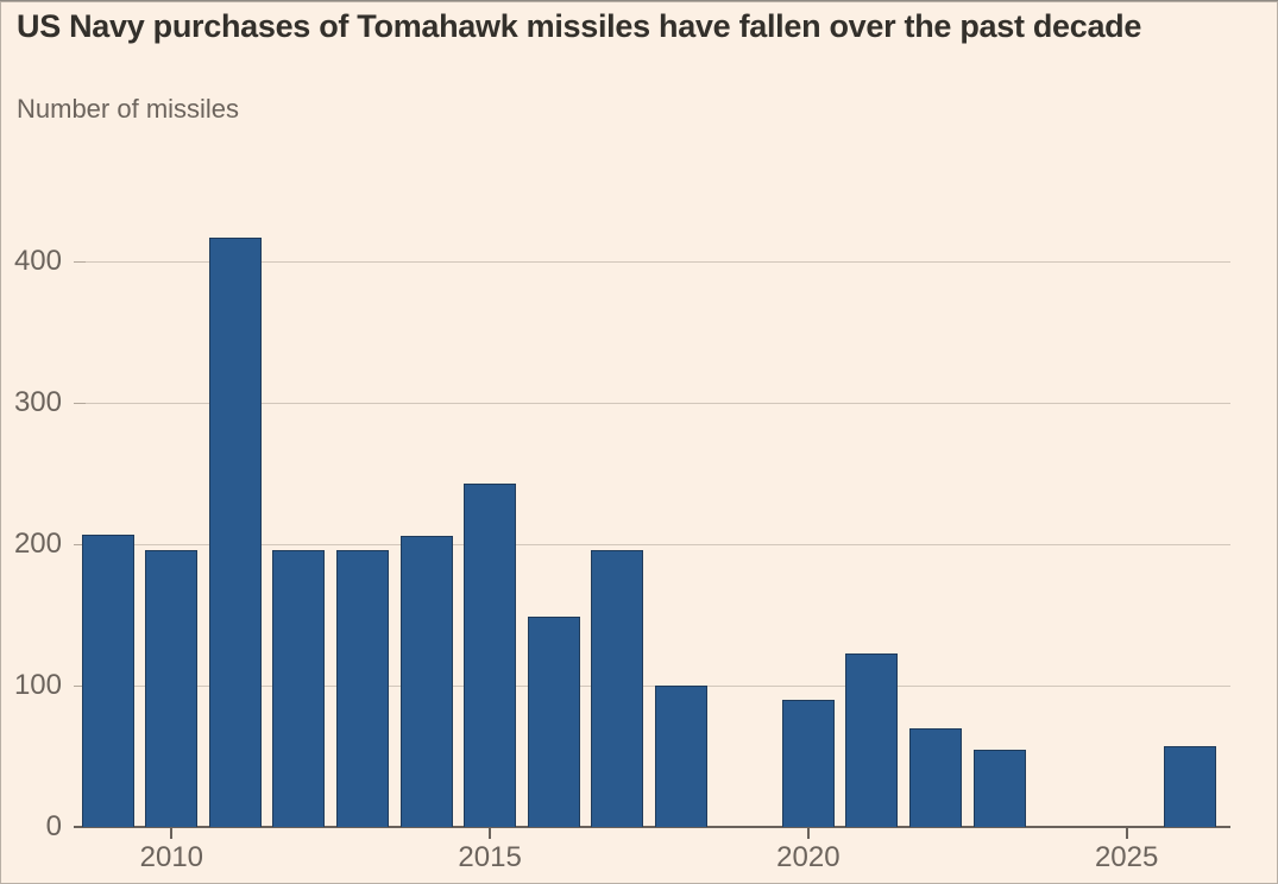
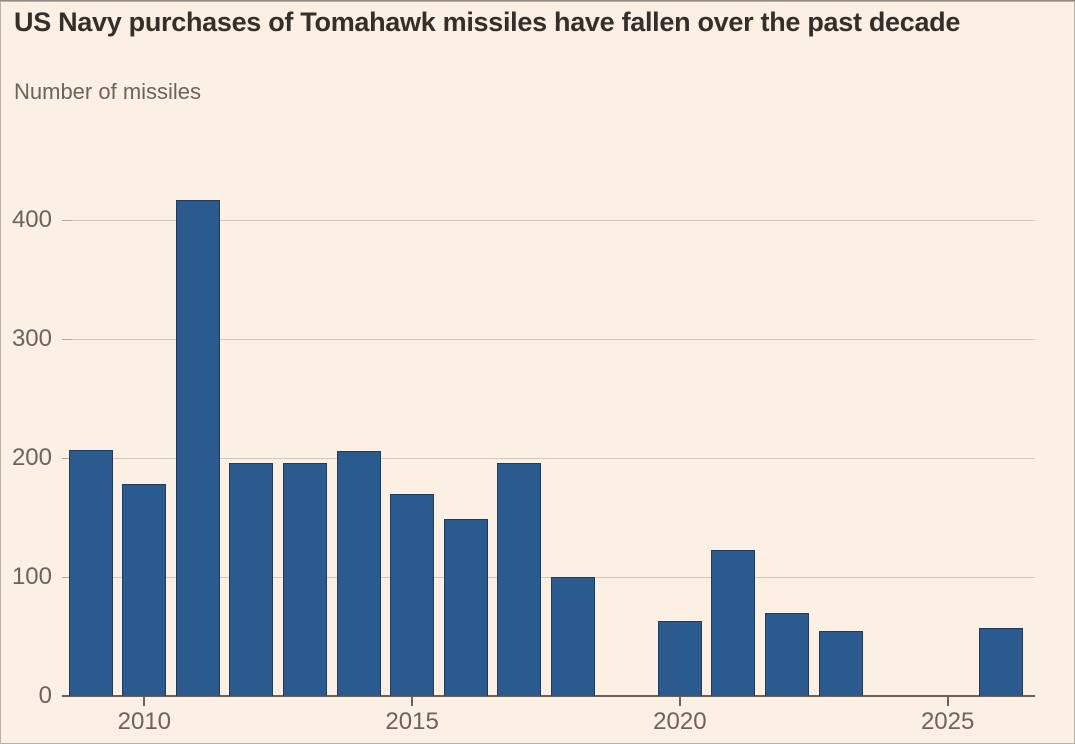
2010: 196 -> 178
2015: 243 -> 170
2020: 90 -> 63
